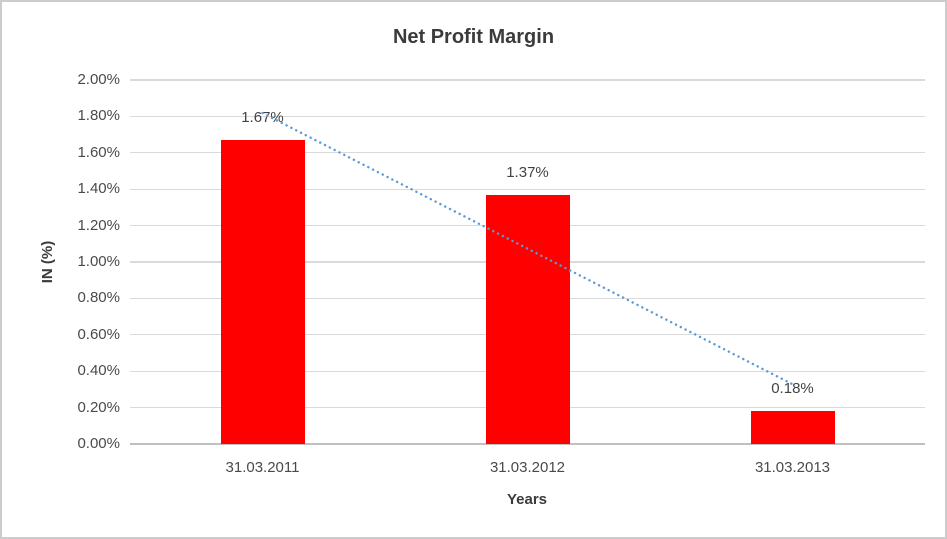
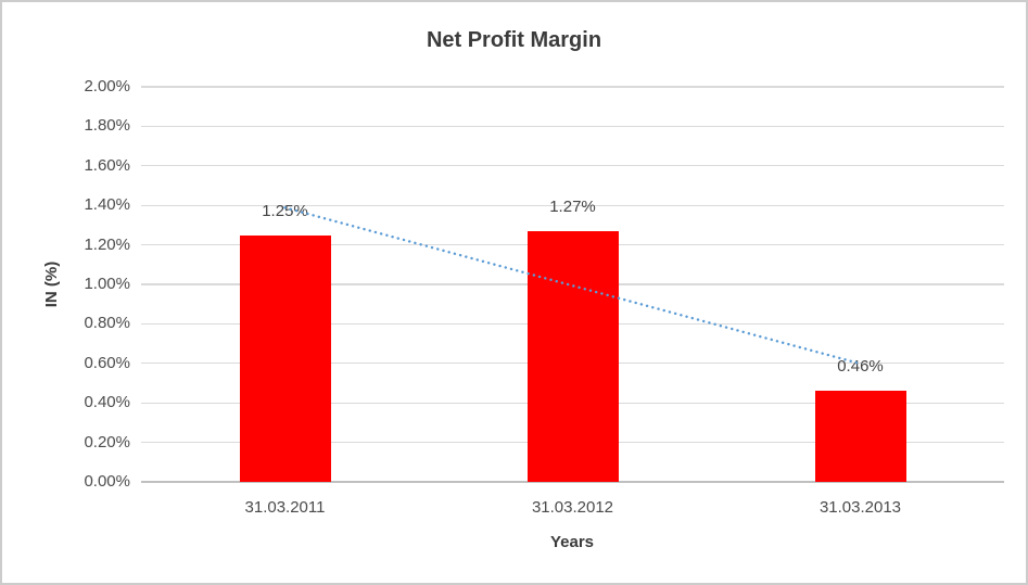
31.03.2011: 1.67% -> 1.25%
31.03.2012: 1.37% -> 1.27%
31.03.2013: 0.18% -> 0.46%
